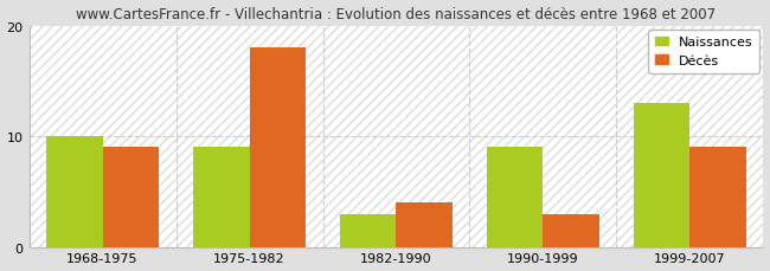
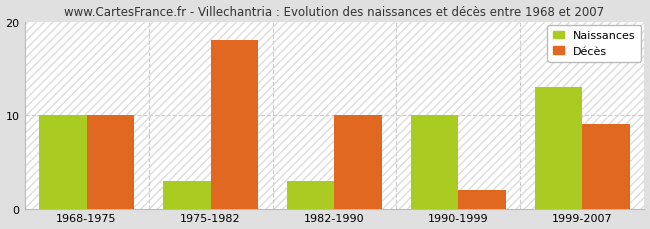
Décès/1968-1975: 9 -> 10
Naissances/1975-1982: 9 -> 3
Décès/1982-1990: 4 -> 10
Naissances/1990-1999: 9 -> 10
Décès/1990-1999: 3 -> 2
